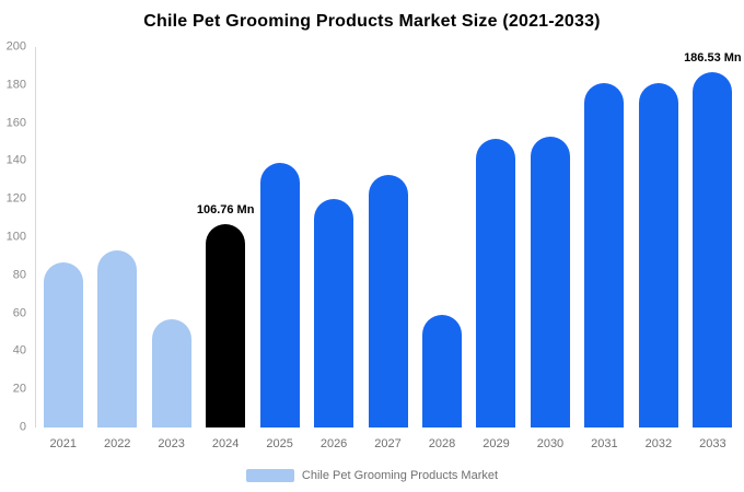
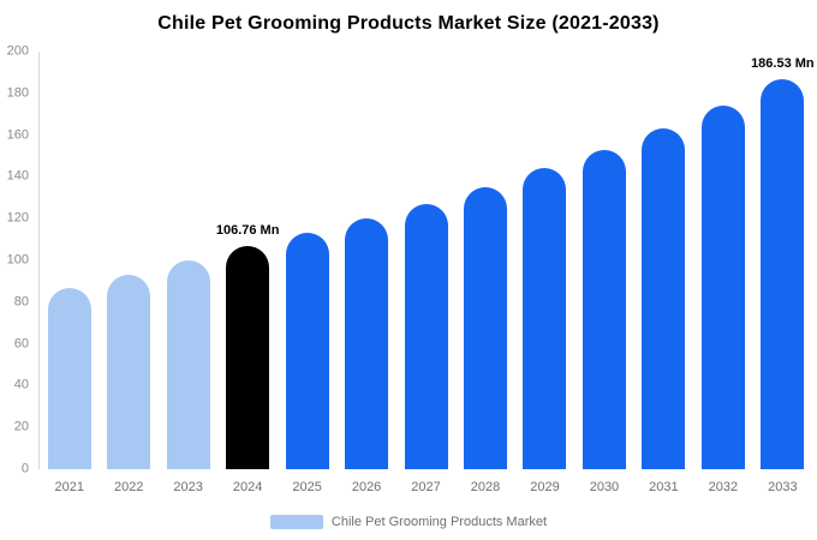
2023: 57 -> 100
2025: 139 -> 113
2027: 133 -> 127
2028: 59 -> 135
2029: 152 -> 144
2031: 181 -> 163
2032: 181 -> 174
